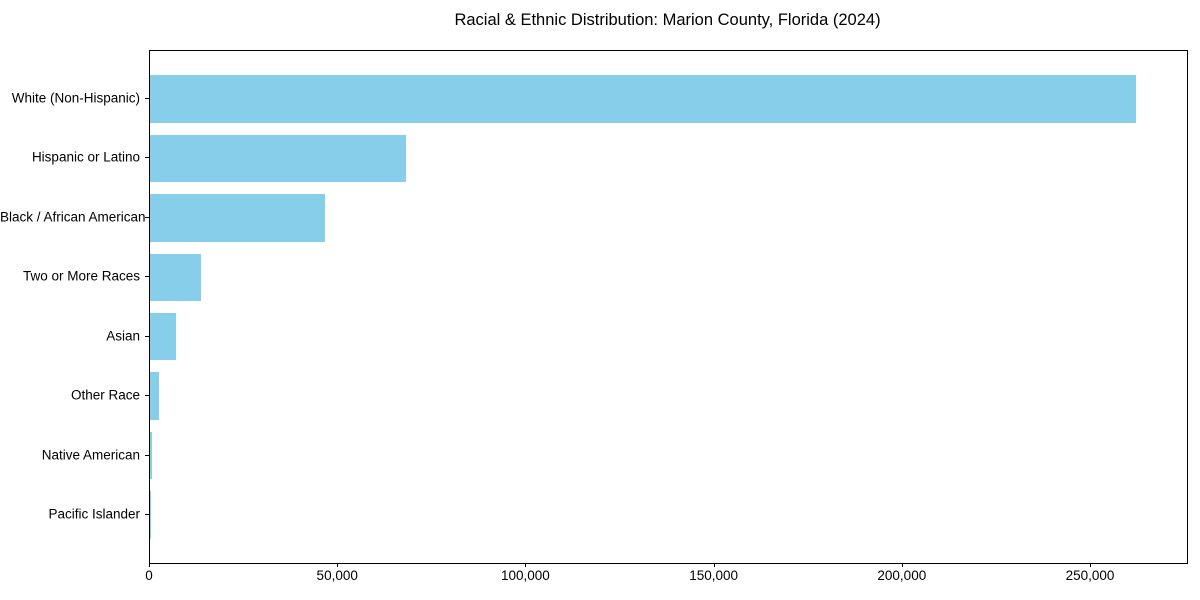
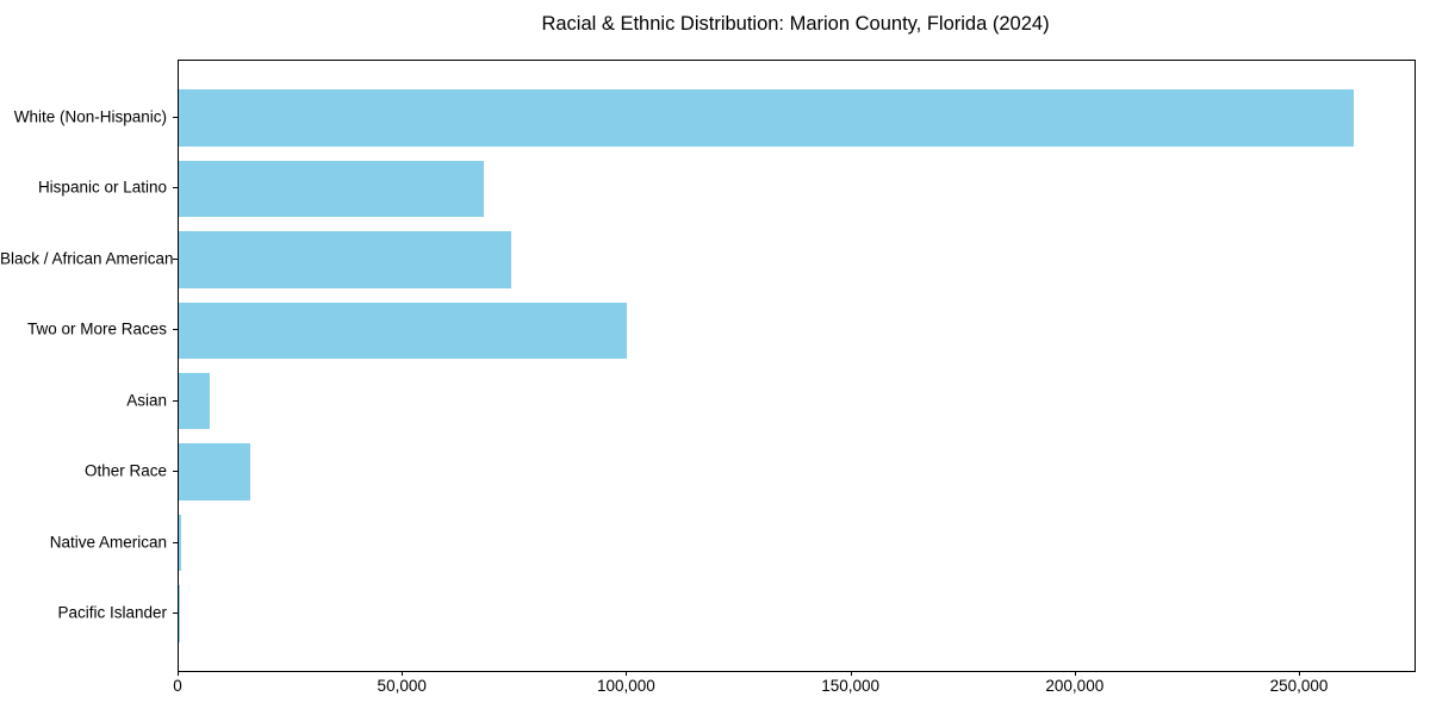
Black / African American: 46000 -> 74000
Two or More Races: 14000 -> 100000
Other Race: 2000 -> 16000
